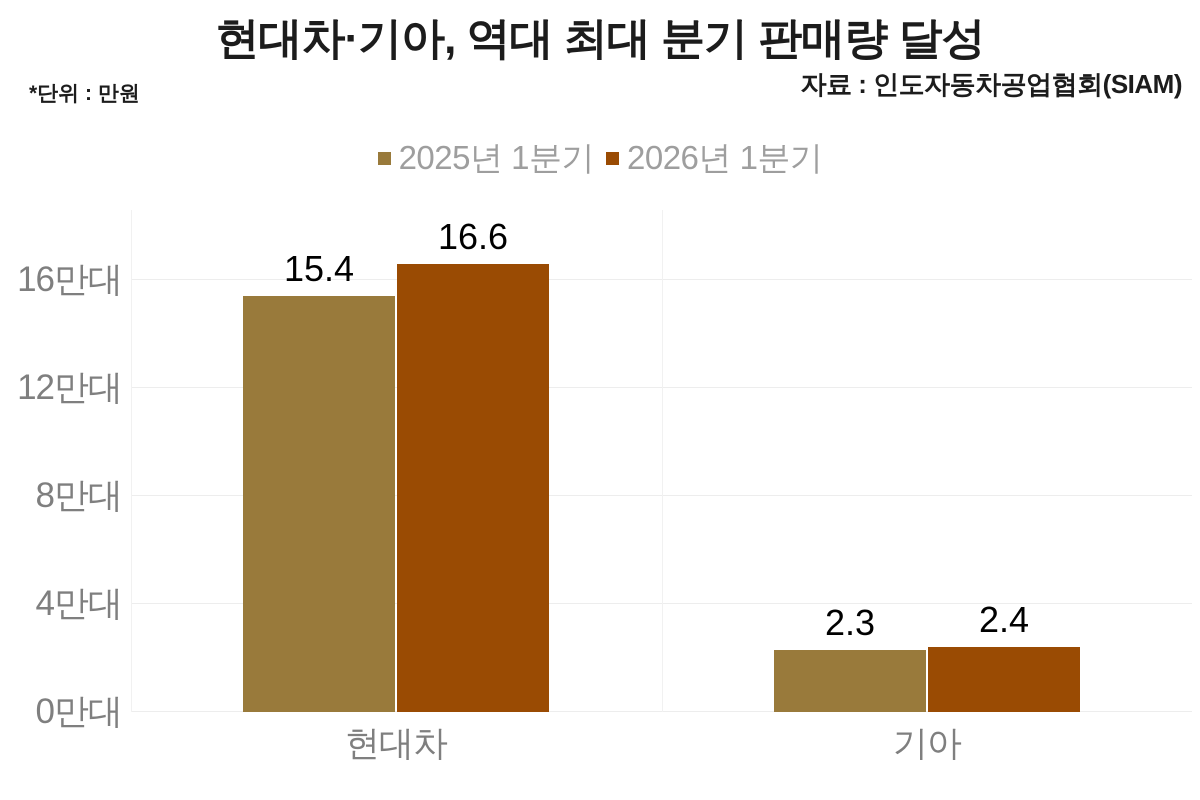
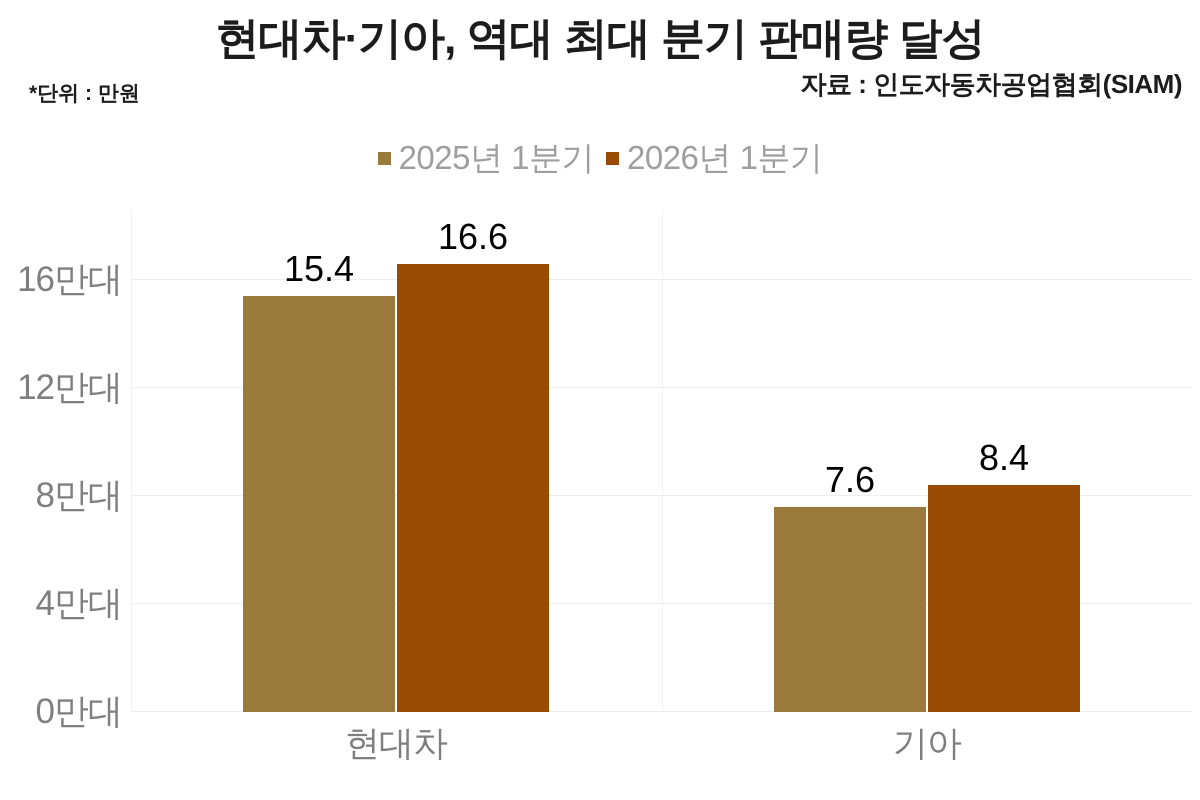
2025년 1분기/기아: 2.3 -> 7.6
2026년 1분기/기아: 2.4 -> 8.4
